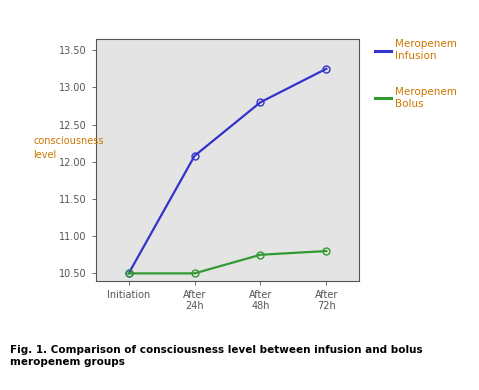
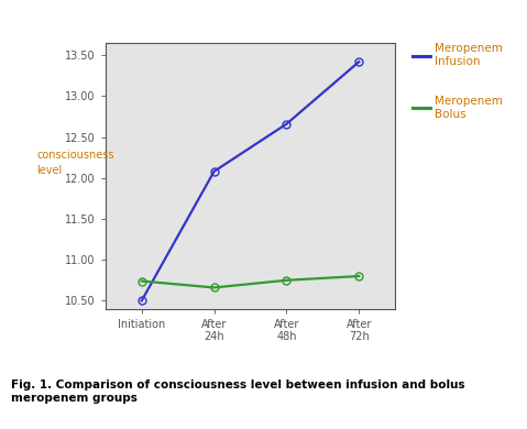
Meropenem Bolus/Initiation: 10.50 -> 10.74
Meropenem Bolus/After 24h: 10.50 -> 10.66
Meropenem Infusion/After 48h: 12.80 -> 12.66
Meropenem Infusion/After 72h: 13.25 -> 13.42
